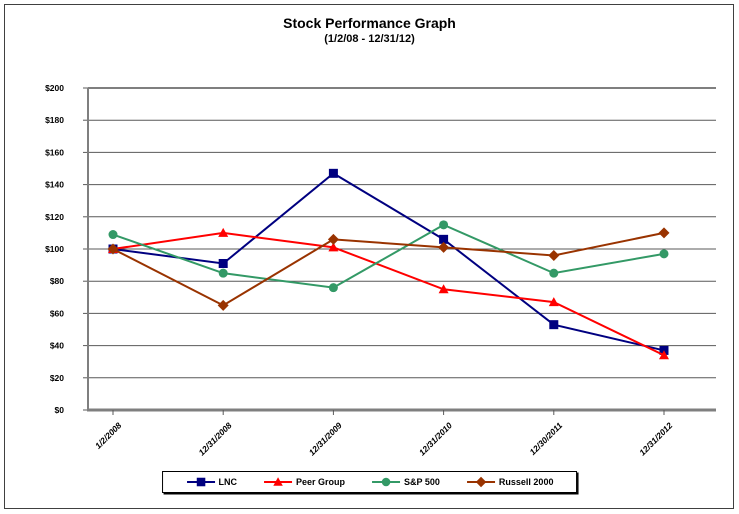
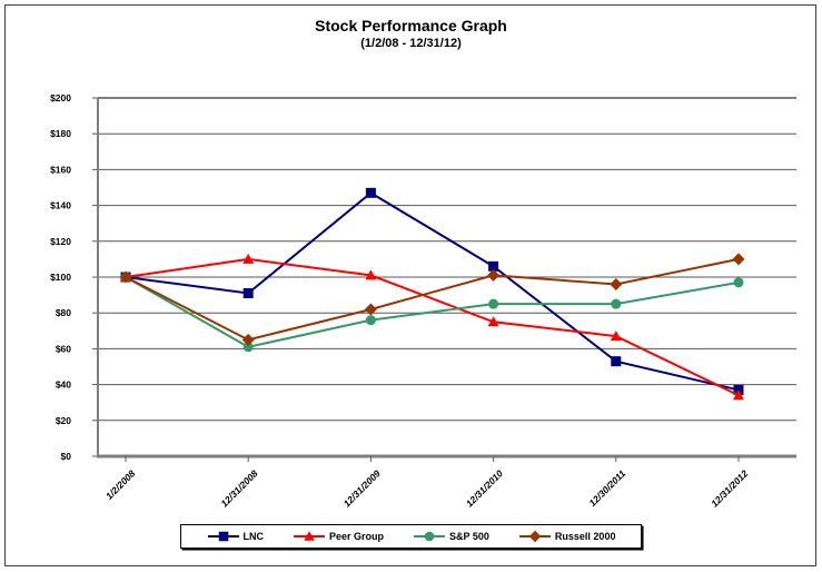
S&P 500/1/2/2008: $109 -> $100
S&P 500/12/31/2008: $85 -> $61
Russell 2000/12/31/2009: $106 -> $82
S&P 500/12/31/2010: $115 -> $85
